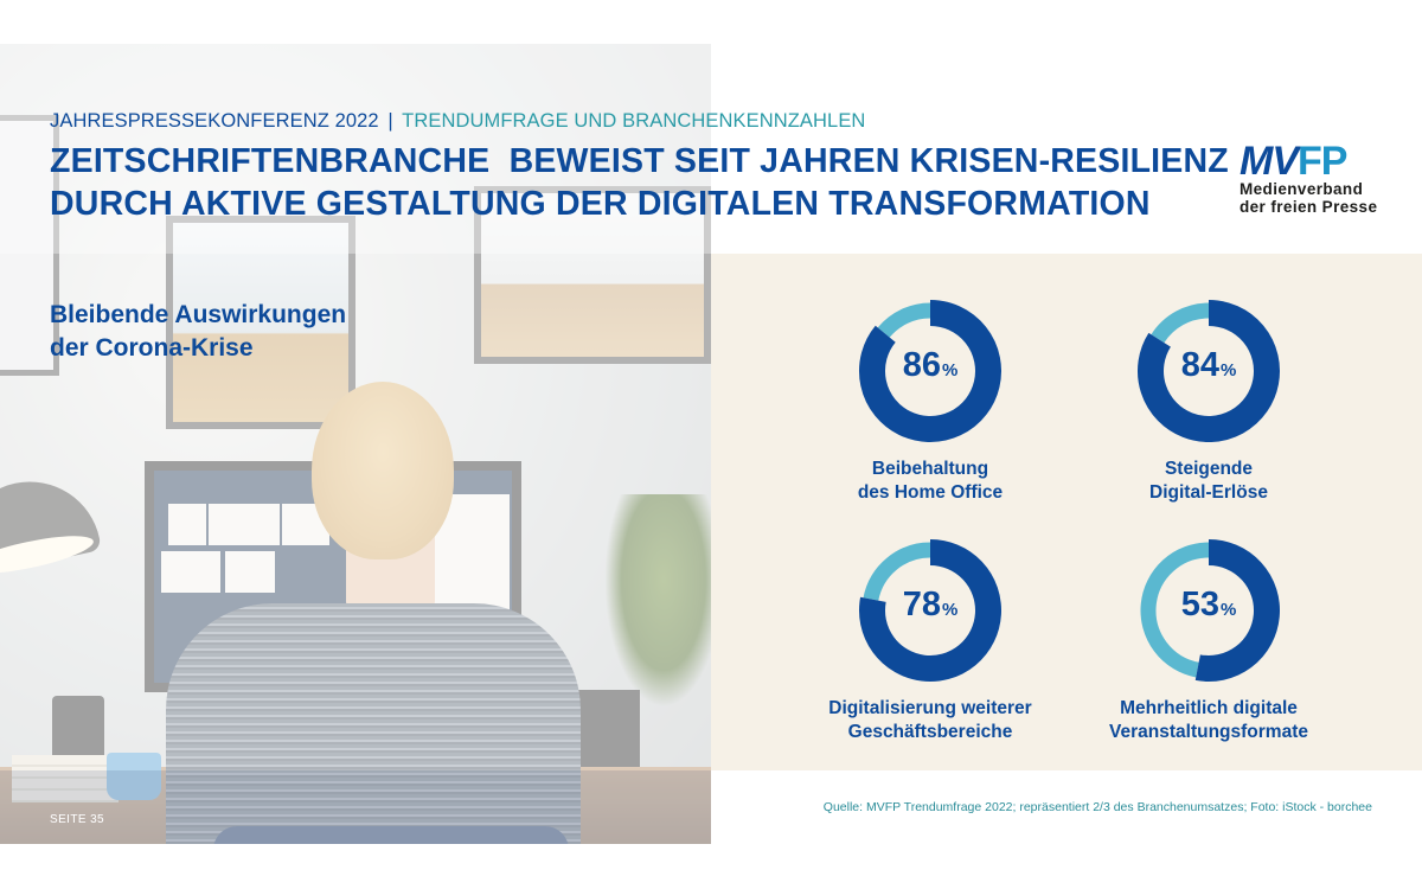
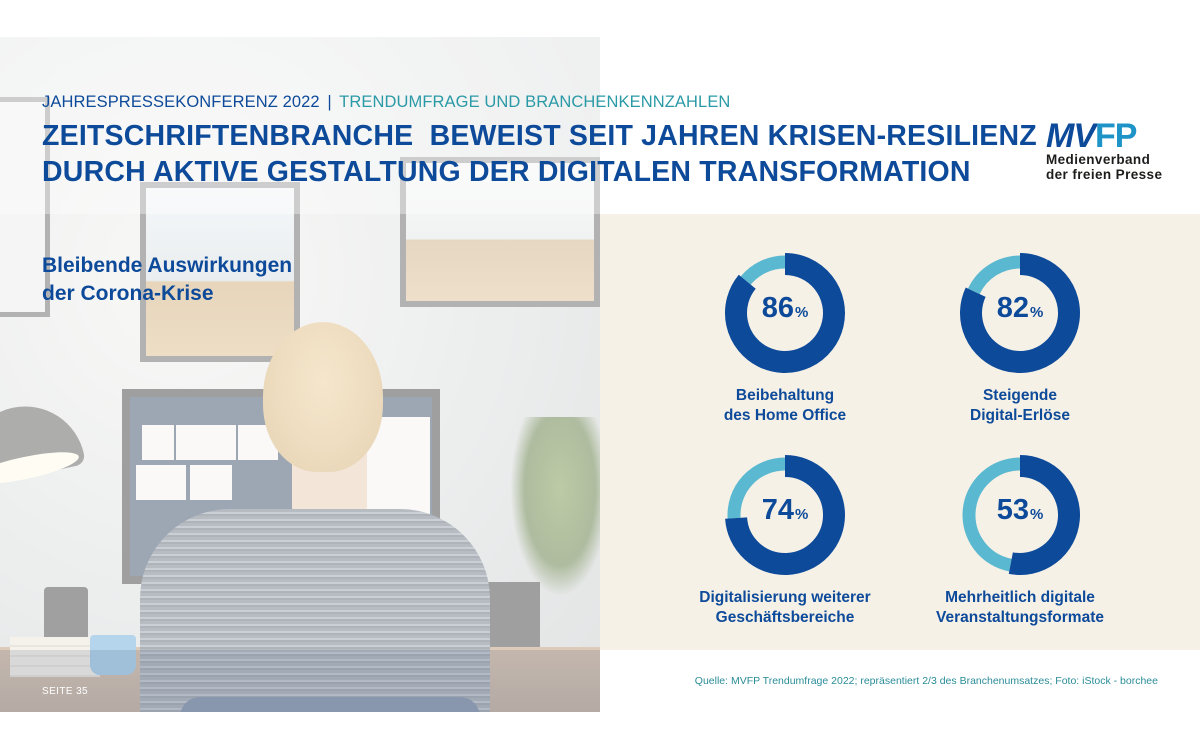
Steigende Digital-Erlöse: 84 -> 82
Digitalisierung weiterer Geschäftsbereiche: 78 -> 74
